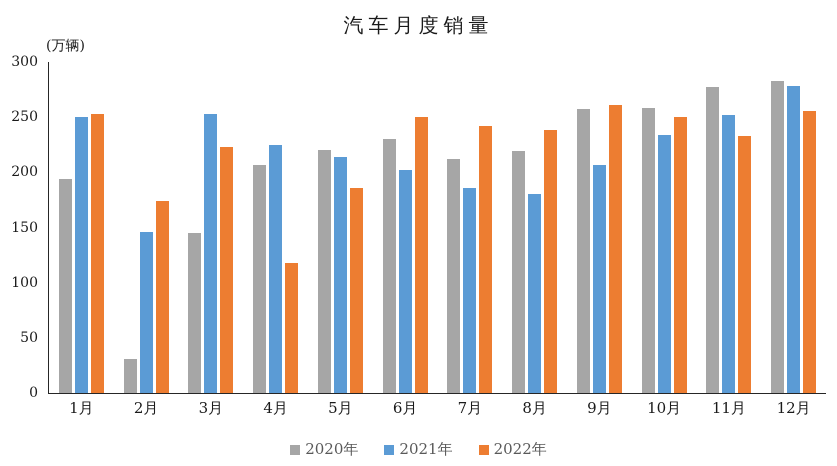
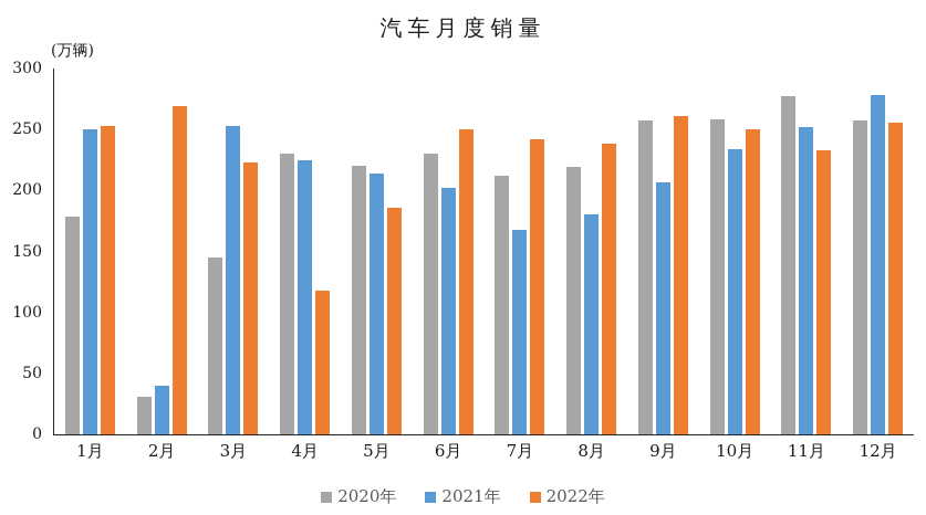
2020年/1月: 194 -> 179
2021年/2月: 146 -> 40
2022年/2月: 174 -> 269
2020年/4月: 207 -> 230
2021年/7月: 186 -> 168
2020年/12月: 283 -> 257
